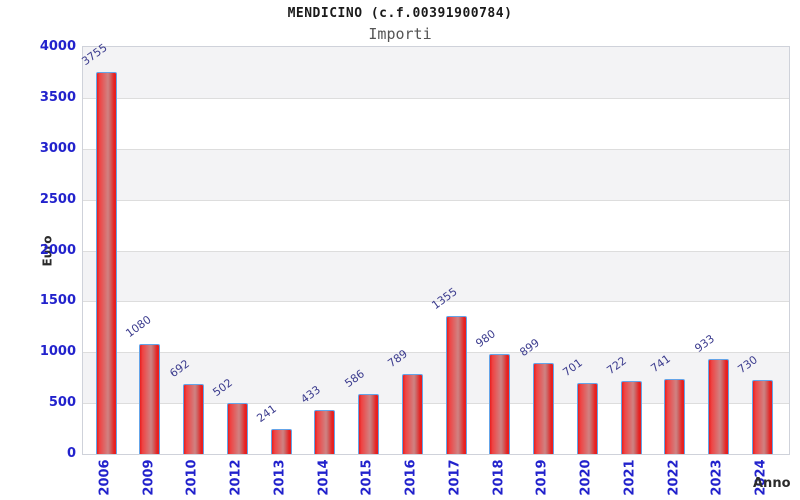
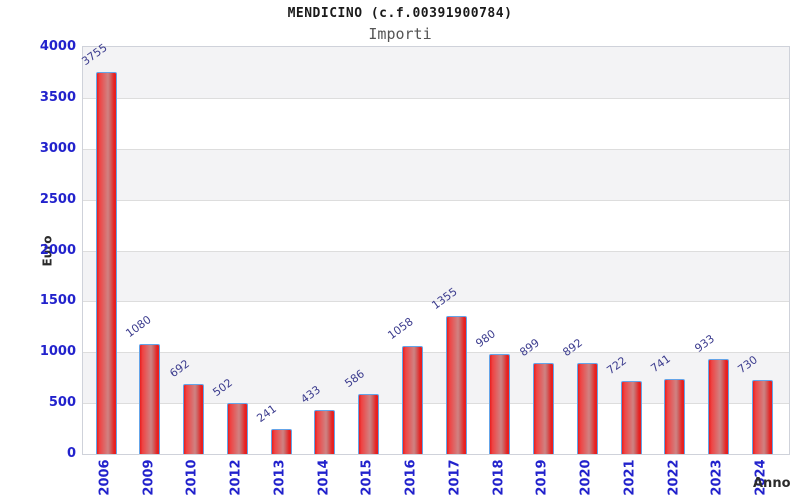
2016: 789 -> 1058
2020: 701 -> 892
